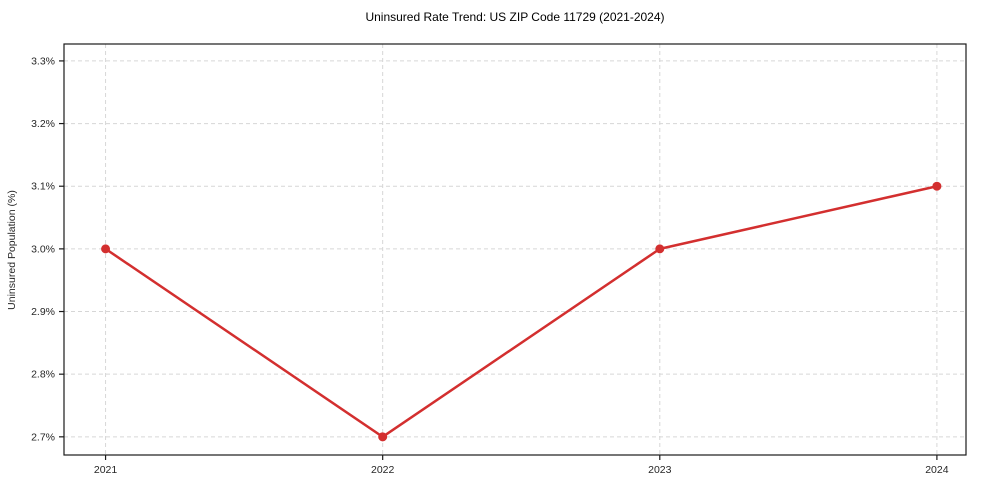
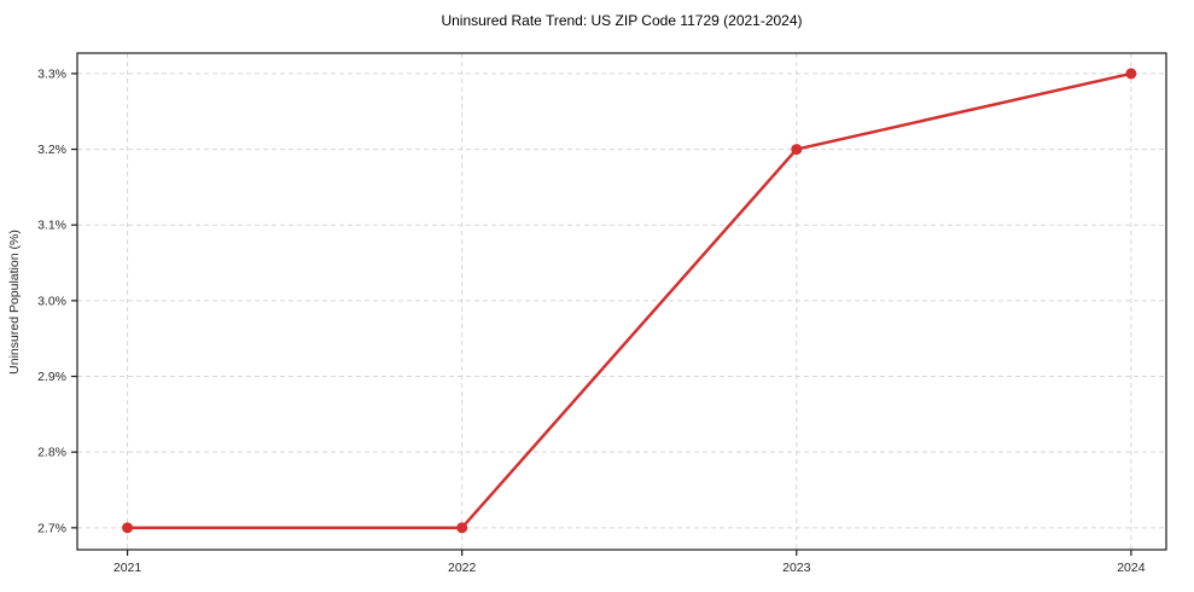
2021: 3.0% -> 2.7%
2023: 3.0% -> 3.2%
2024: 3.1% -> 3.3%
